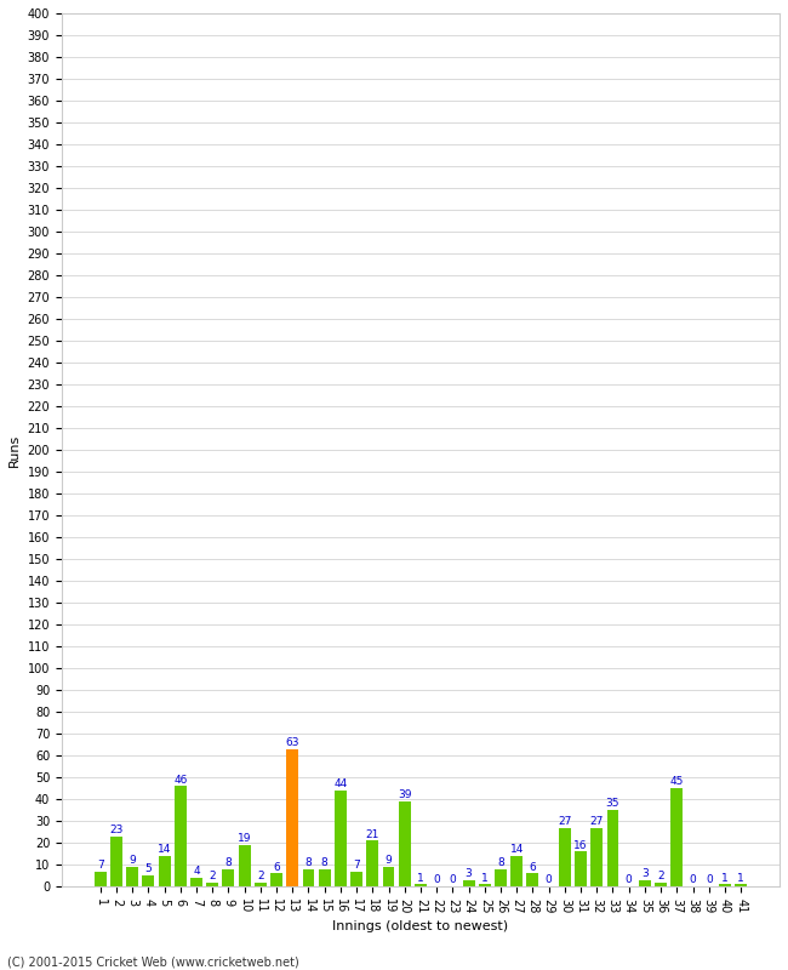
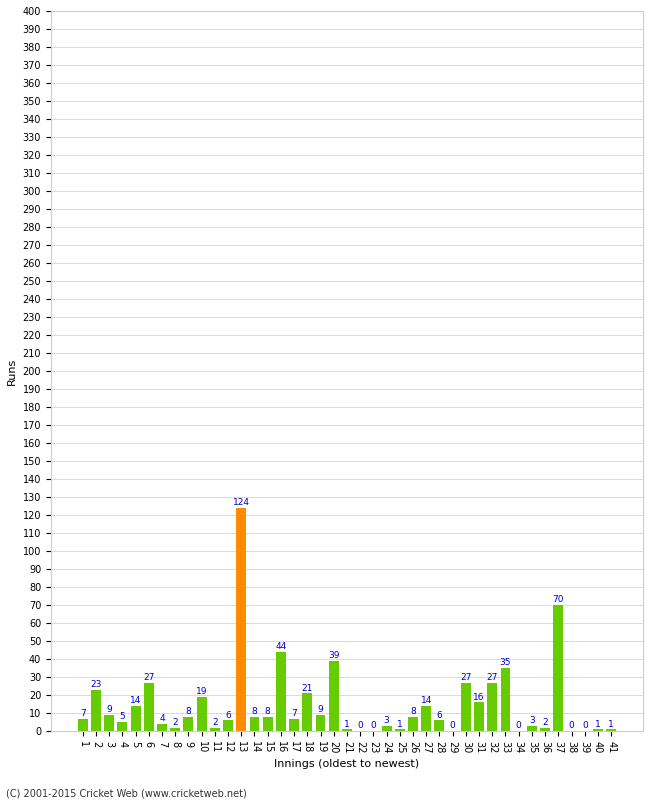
6: 46 -> 27
13: 63 -> 124
37: 45 -> 70
